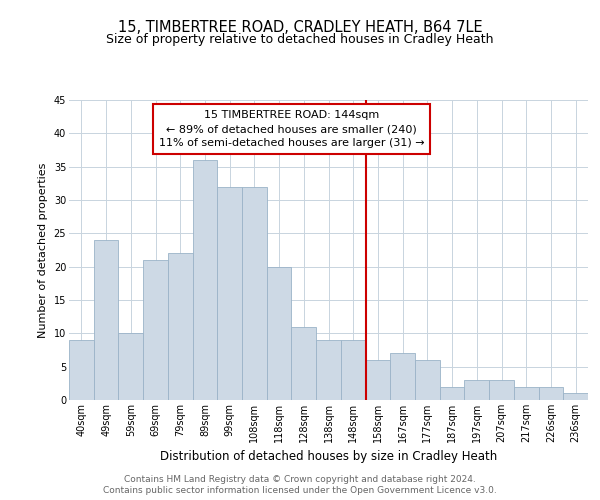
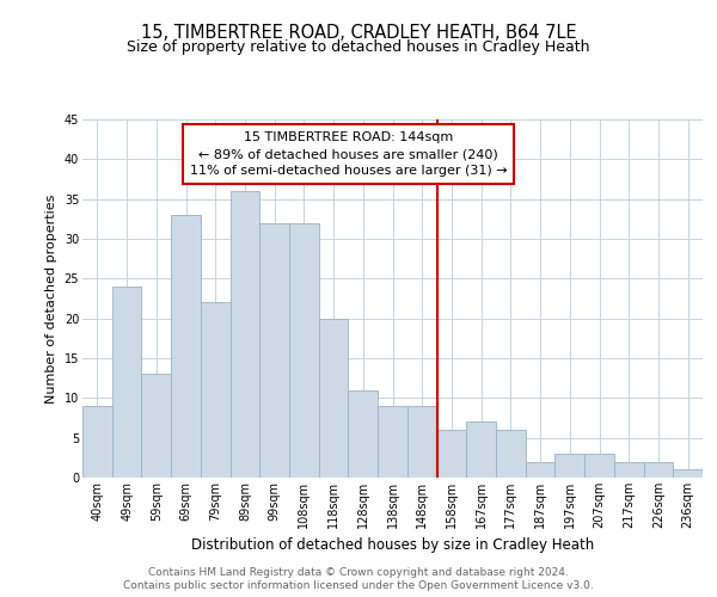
59sqm: 10 -> 13
69sqm: 21 -> 33
